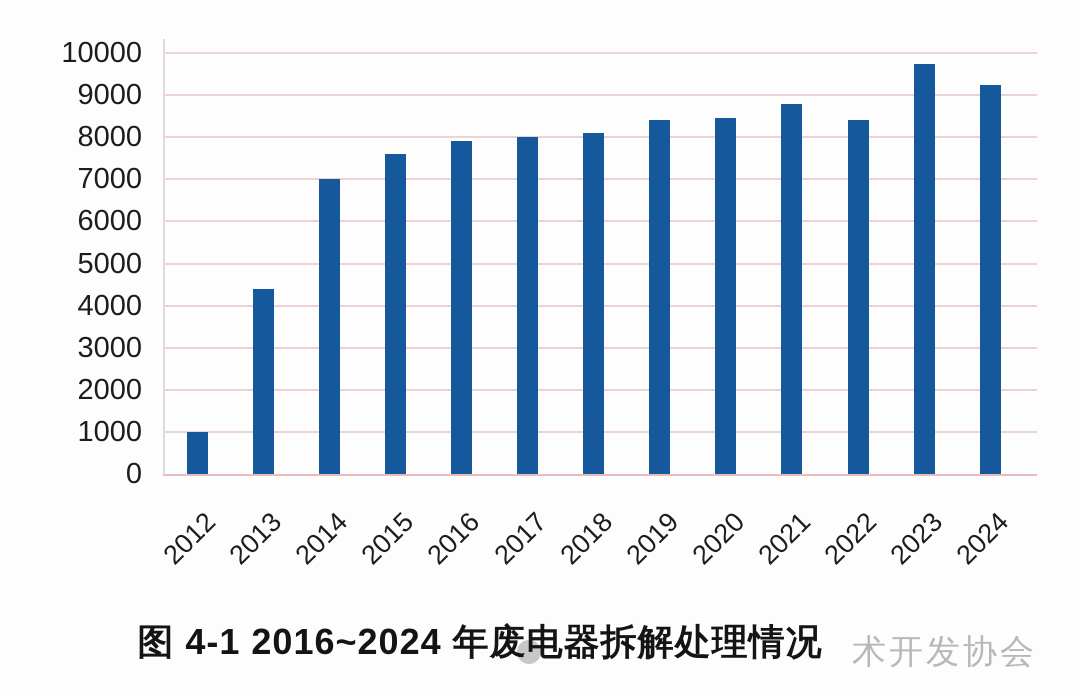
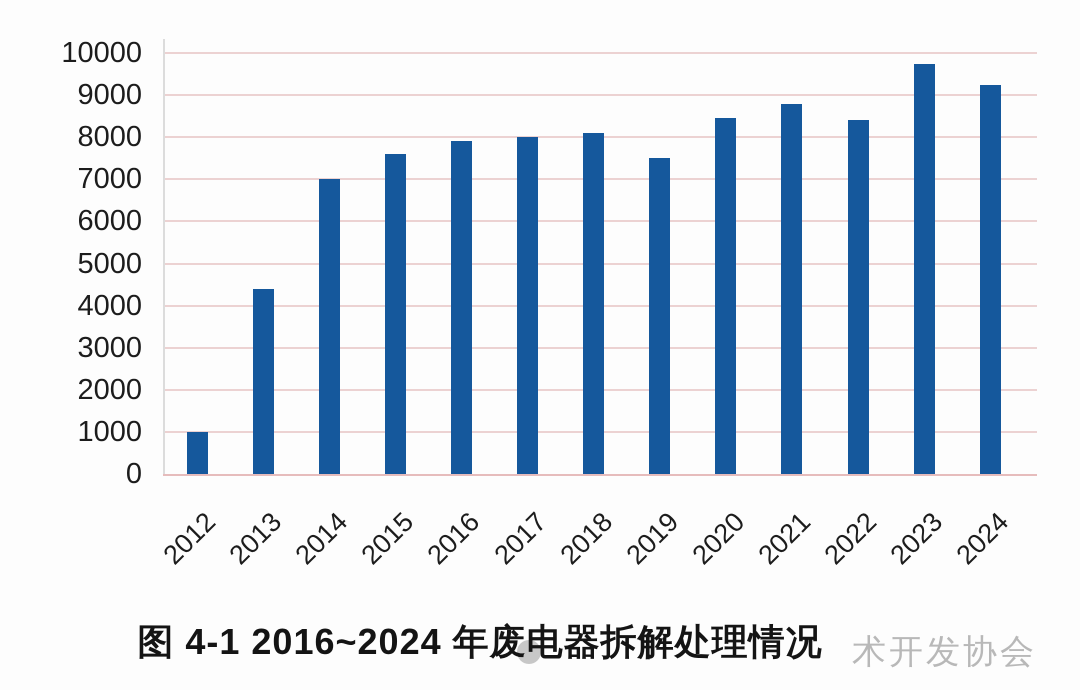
2019: 8400 -> 7500
